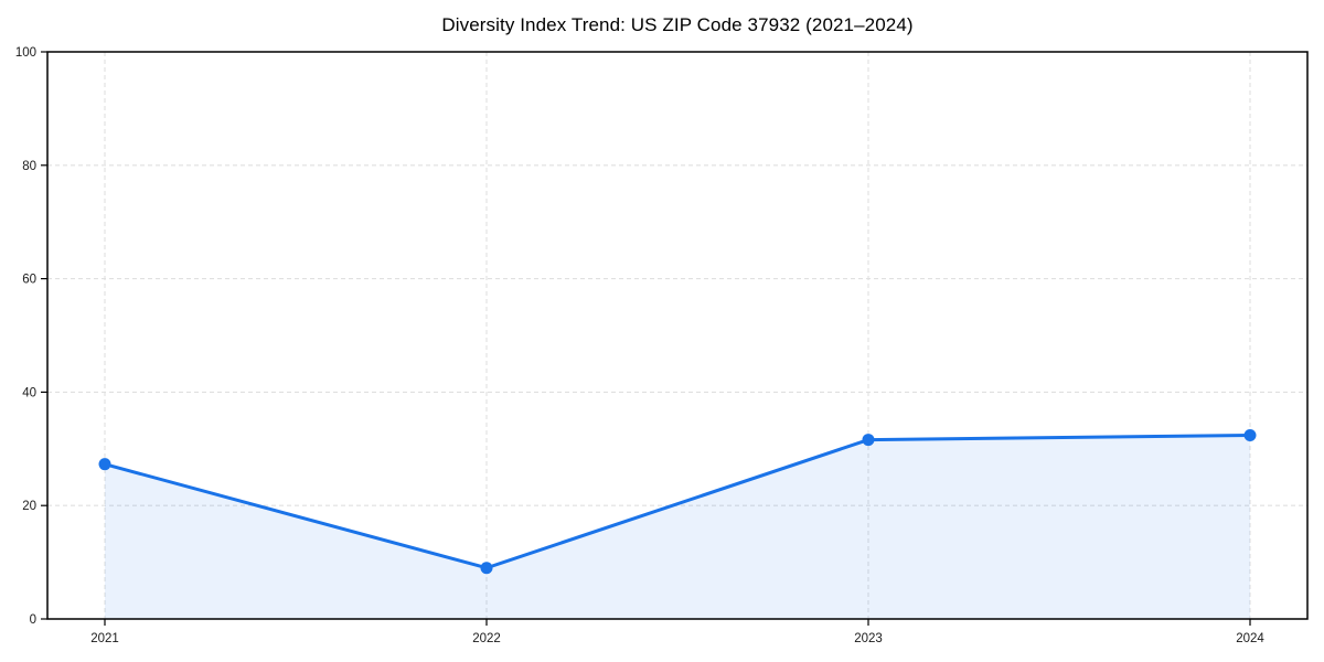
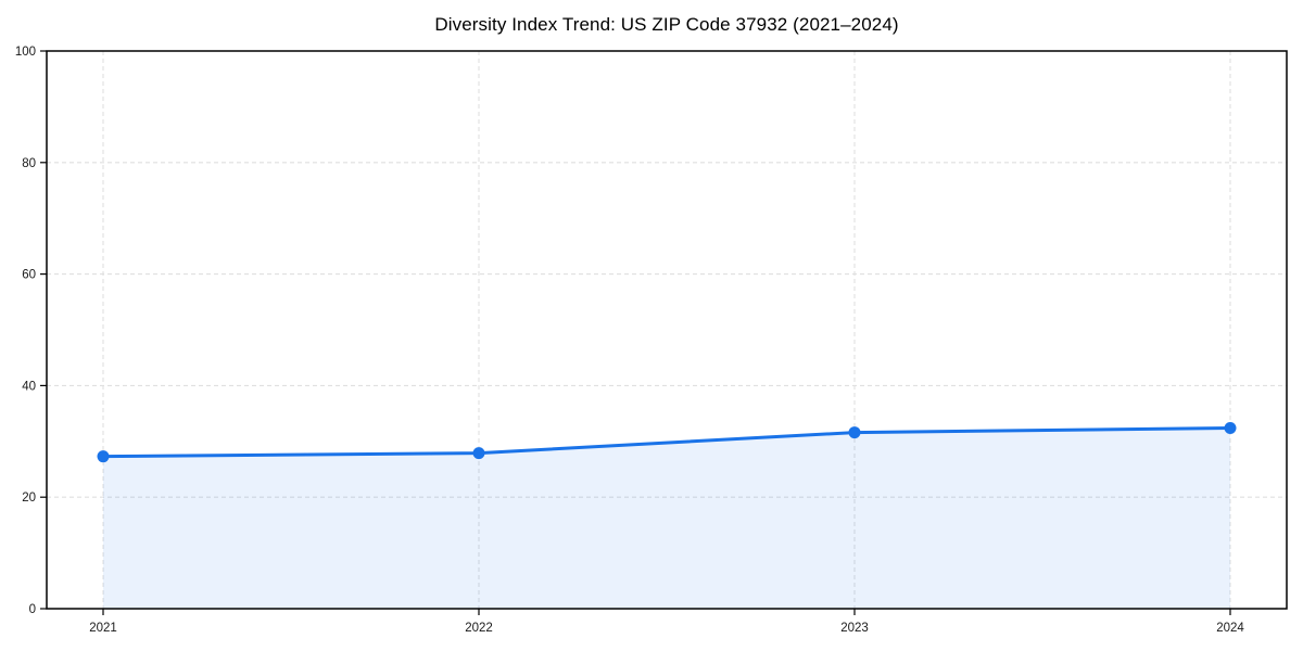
2022: 9 -> 28
